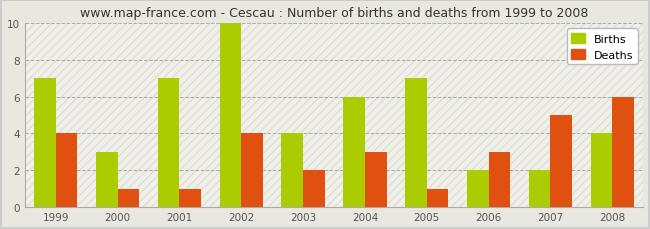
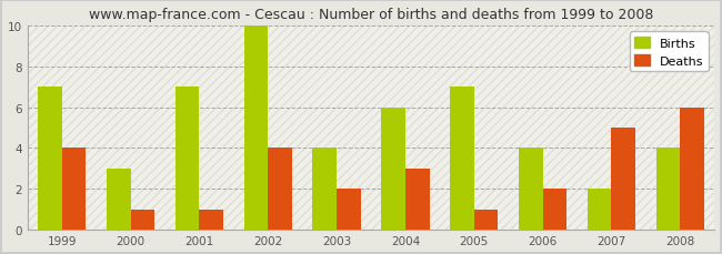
Births/2006: 2 -> 4
Deaths/2006: 3 -> 2
